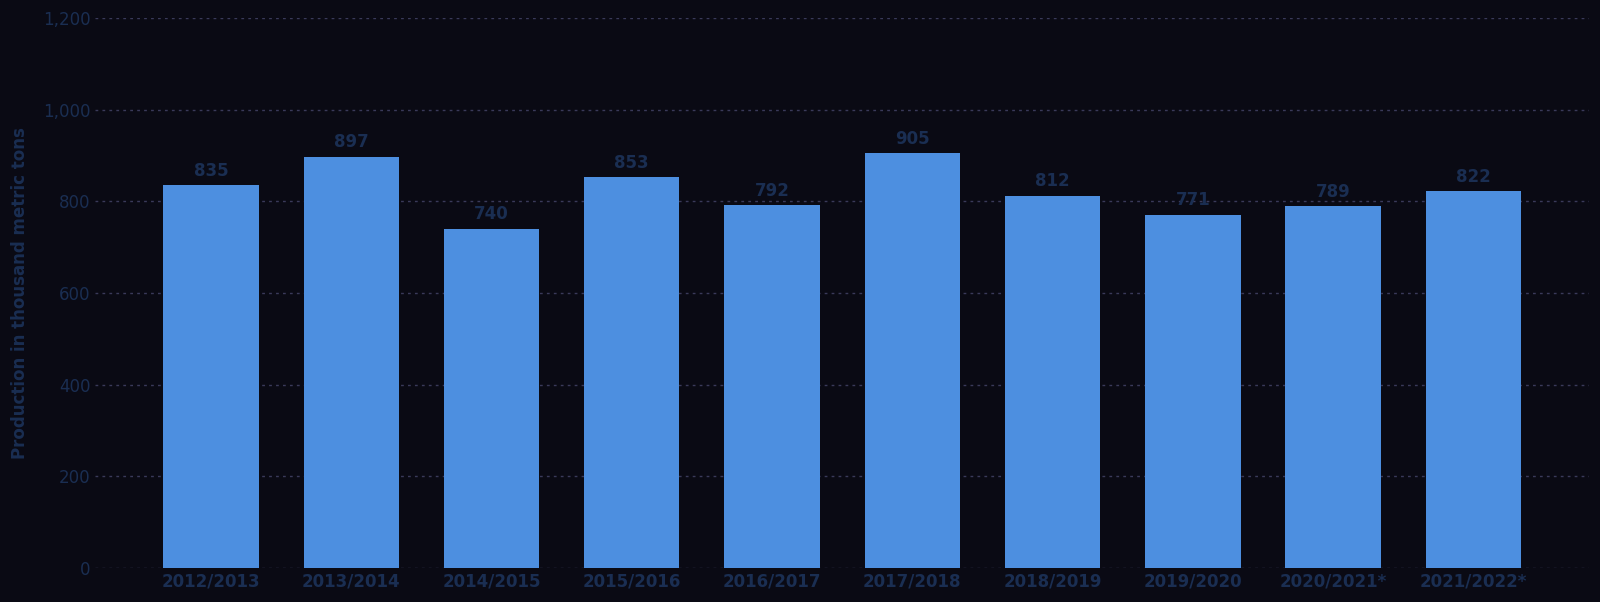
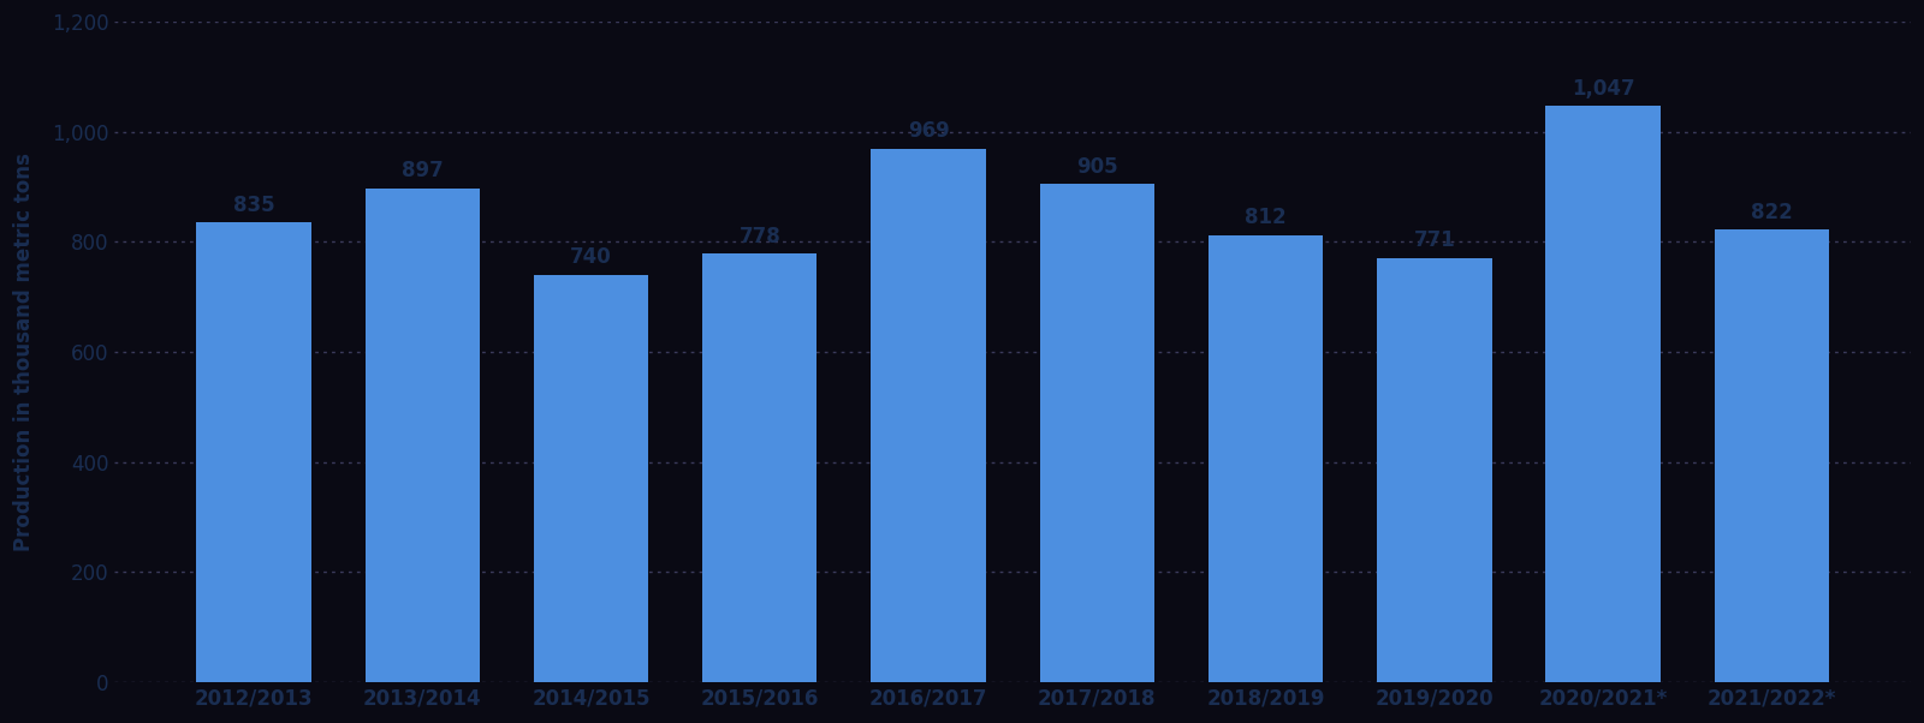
2015/2016: 853 -> 778
2016/2017: 792 -> 969
2020/2021*: 789 -> 1,047
